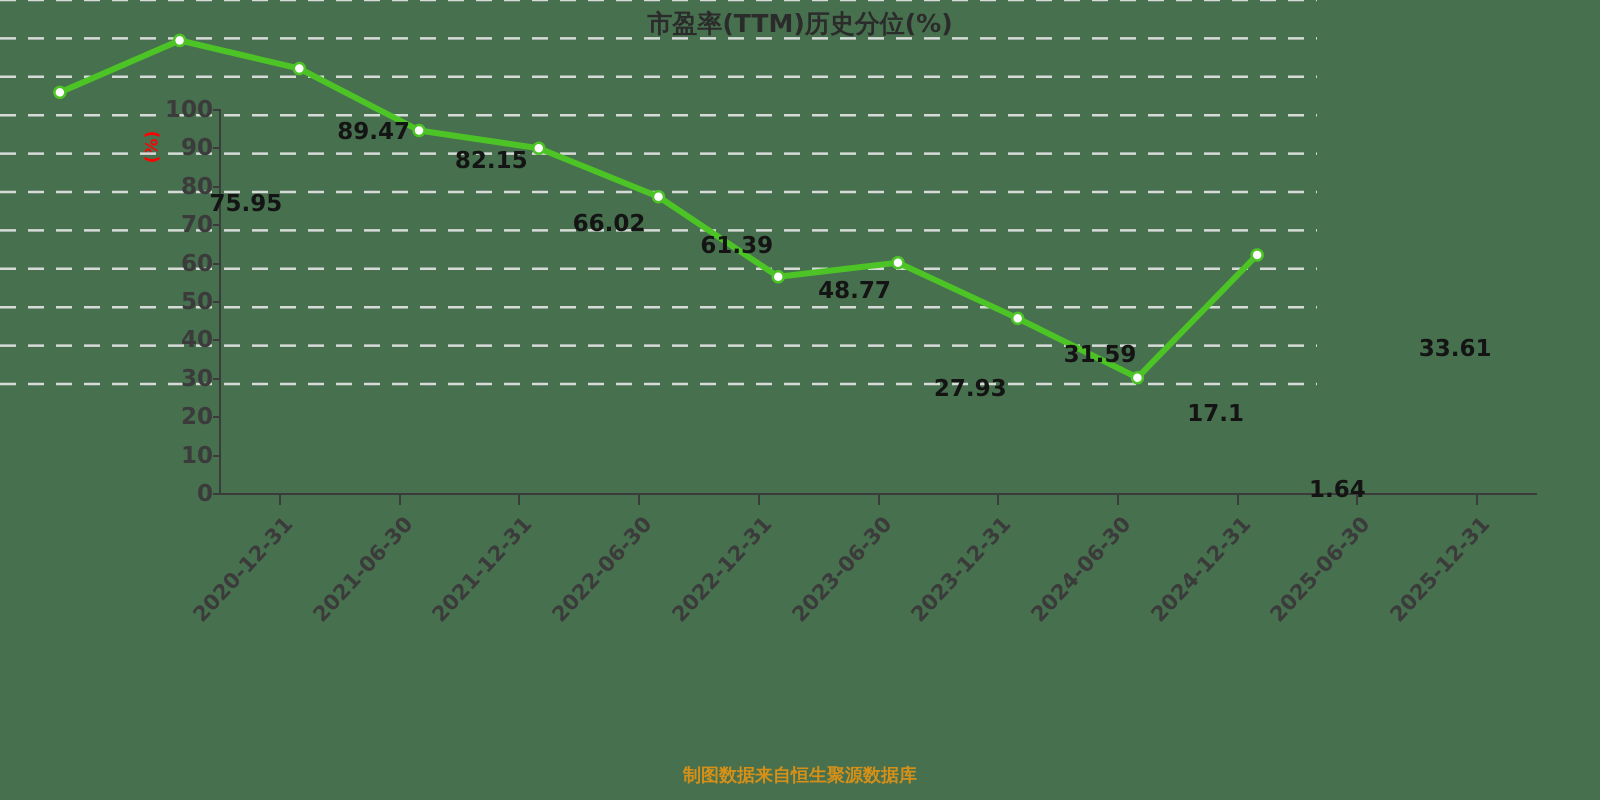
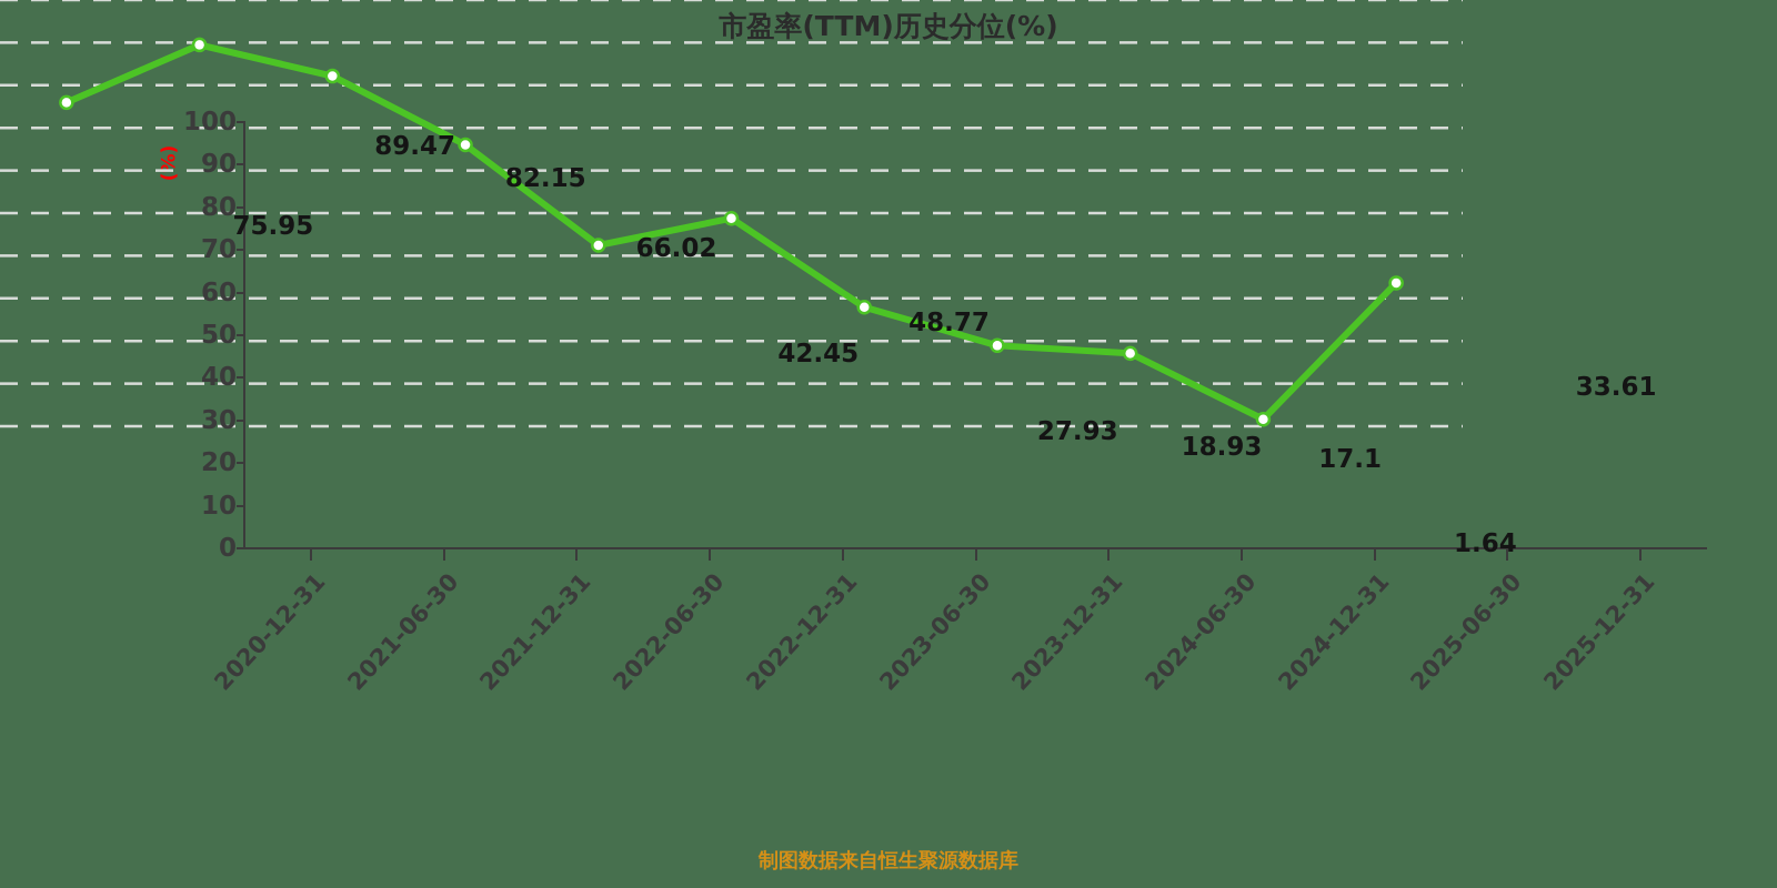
2022-12-31: 61.39 -> 42.45
2024-06-30: 31.59 -> 18.93
